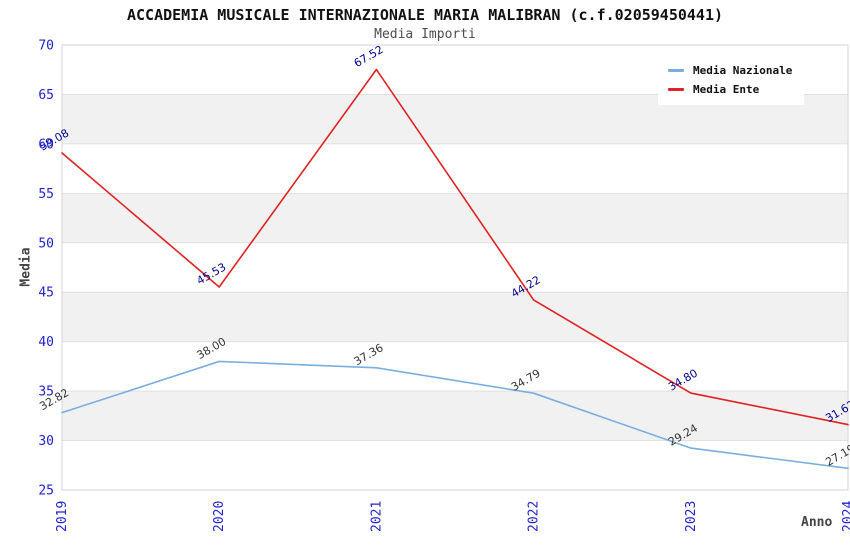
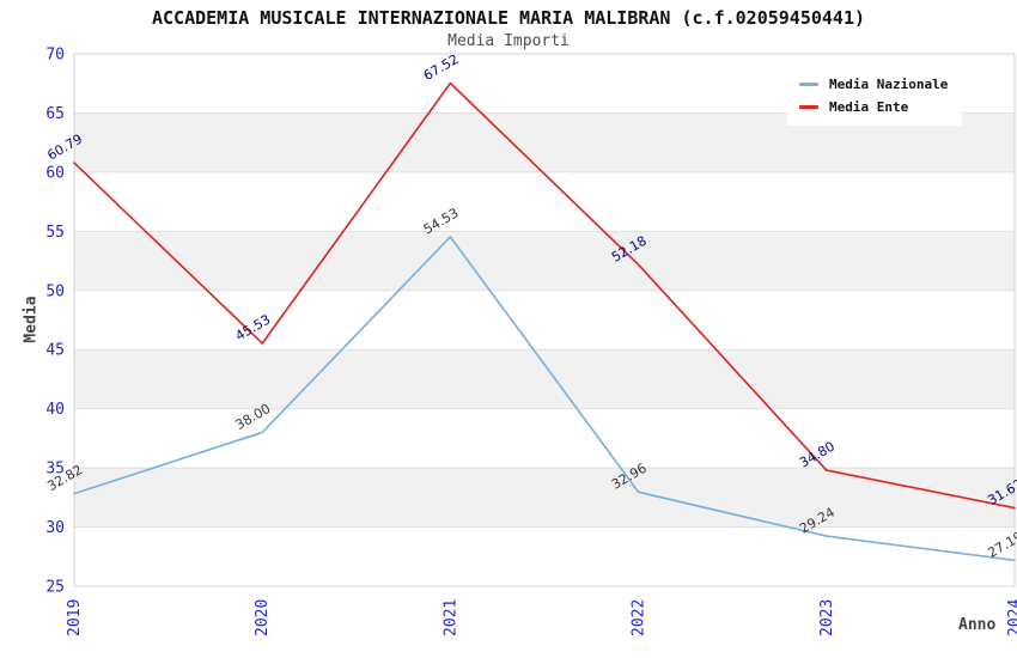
Media Ente/2019: 59.08 -> 60.79
Media Nazionale/2021: 37.36 -> 54.53
Media Nazionale/2022: 34.79 -> 32.96
Media Ente/2022: 44.22 -> 52.18
